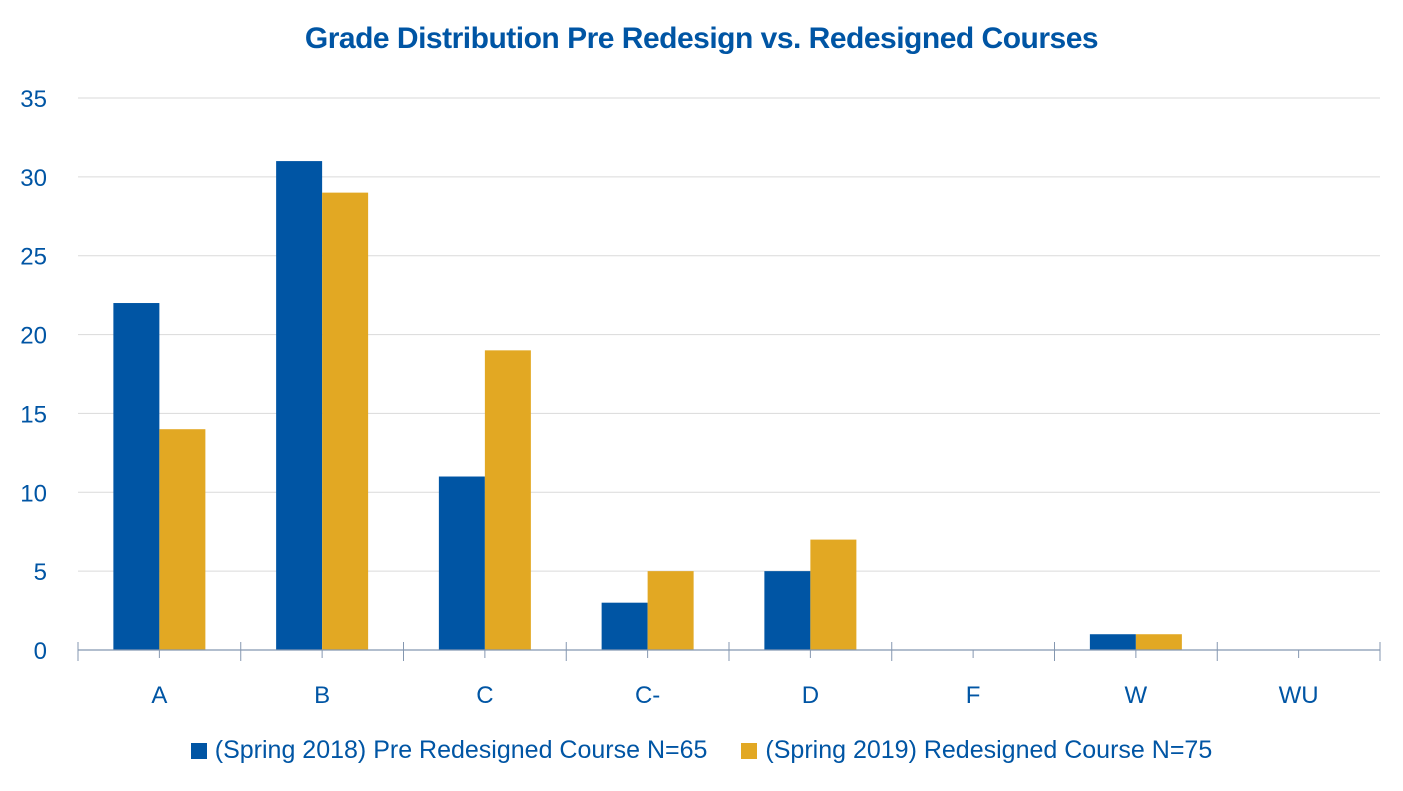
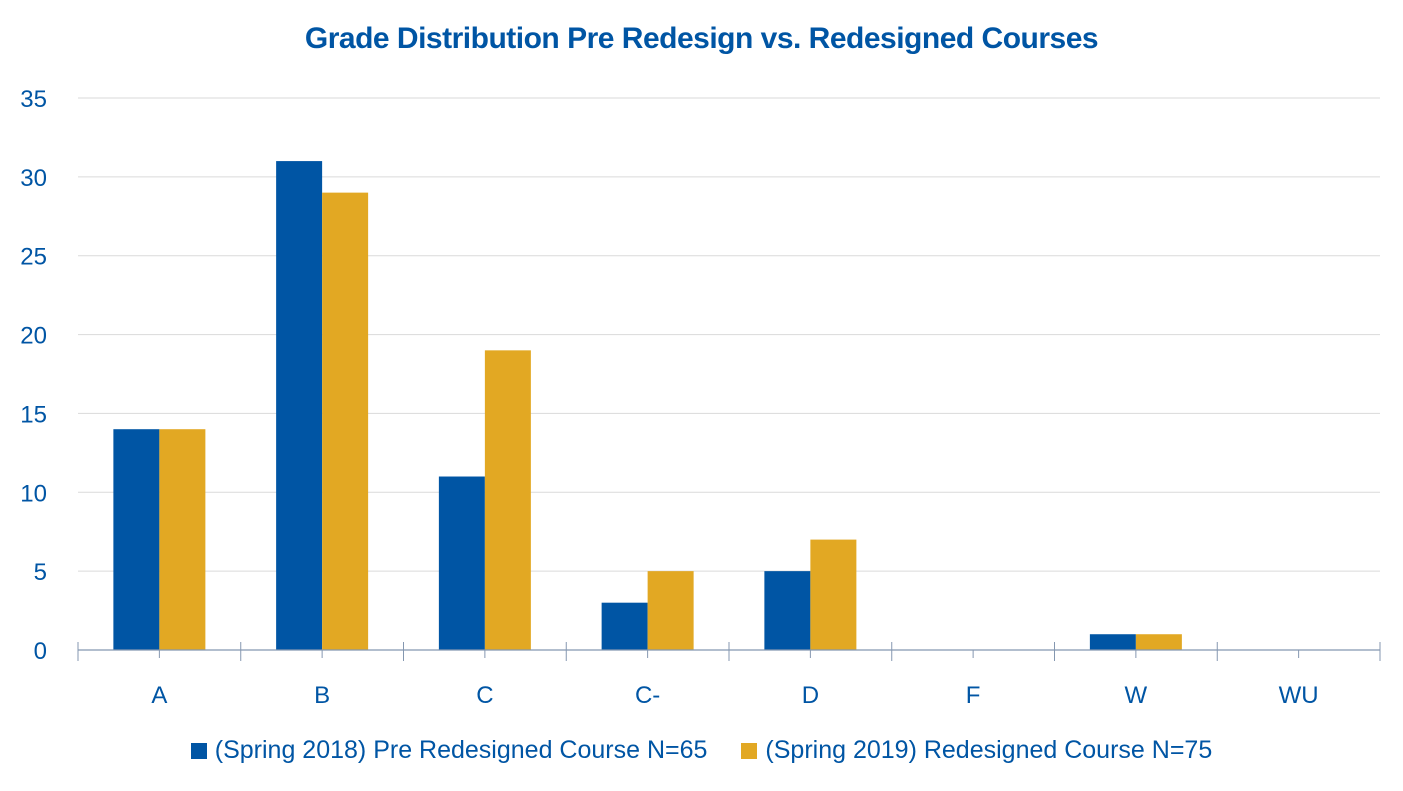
(Spring 2018) Pre Redesigned Course N=65/A: 22 -> 14
